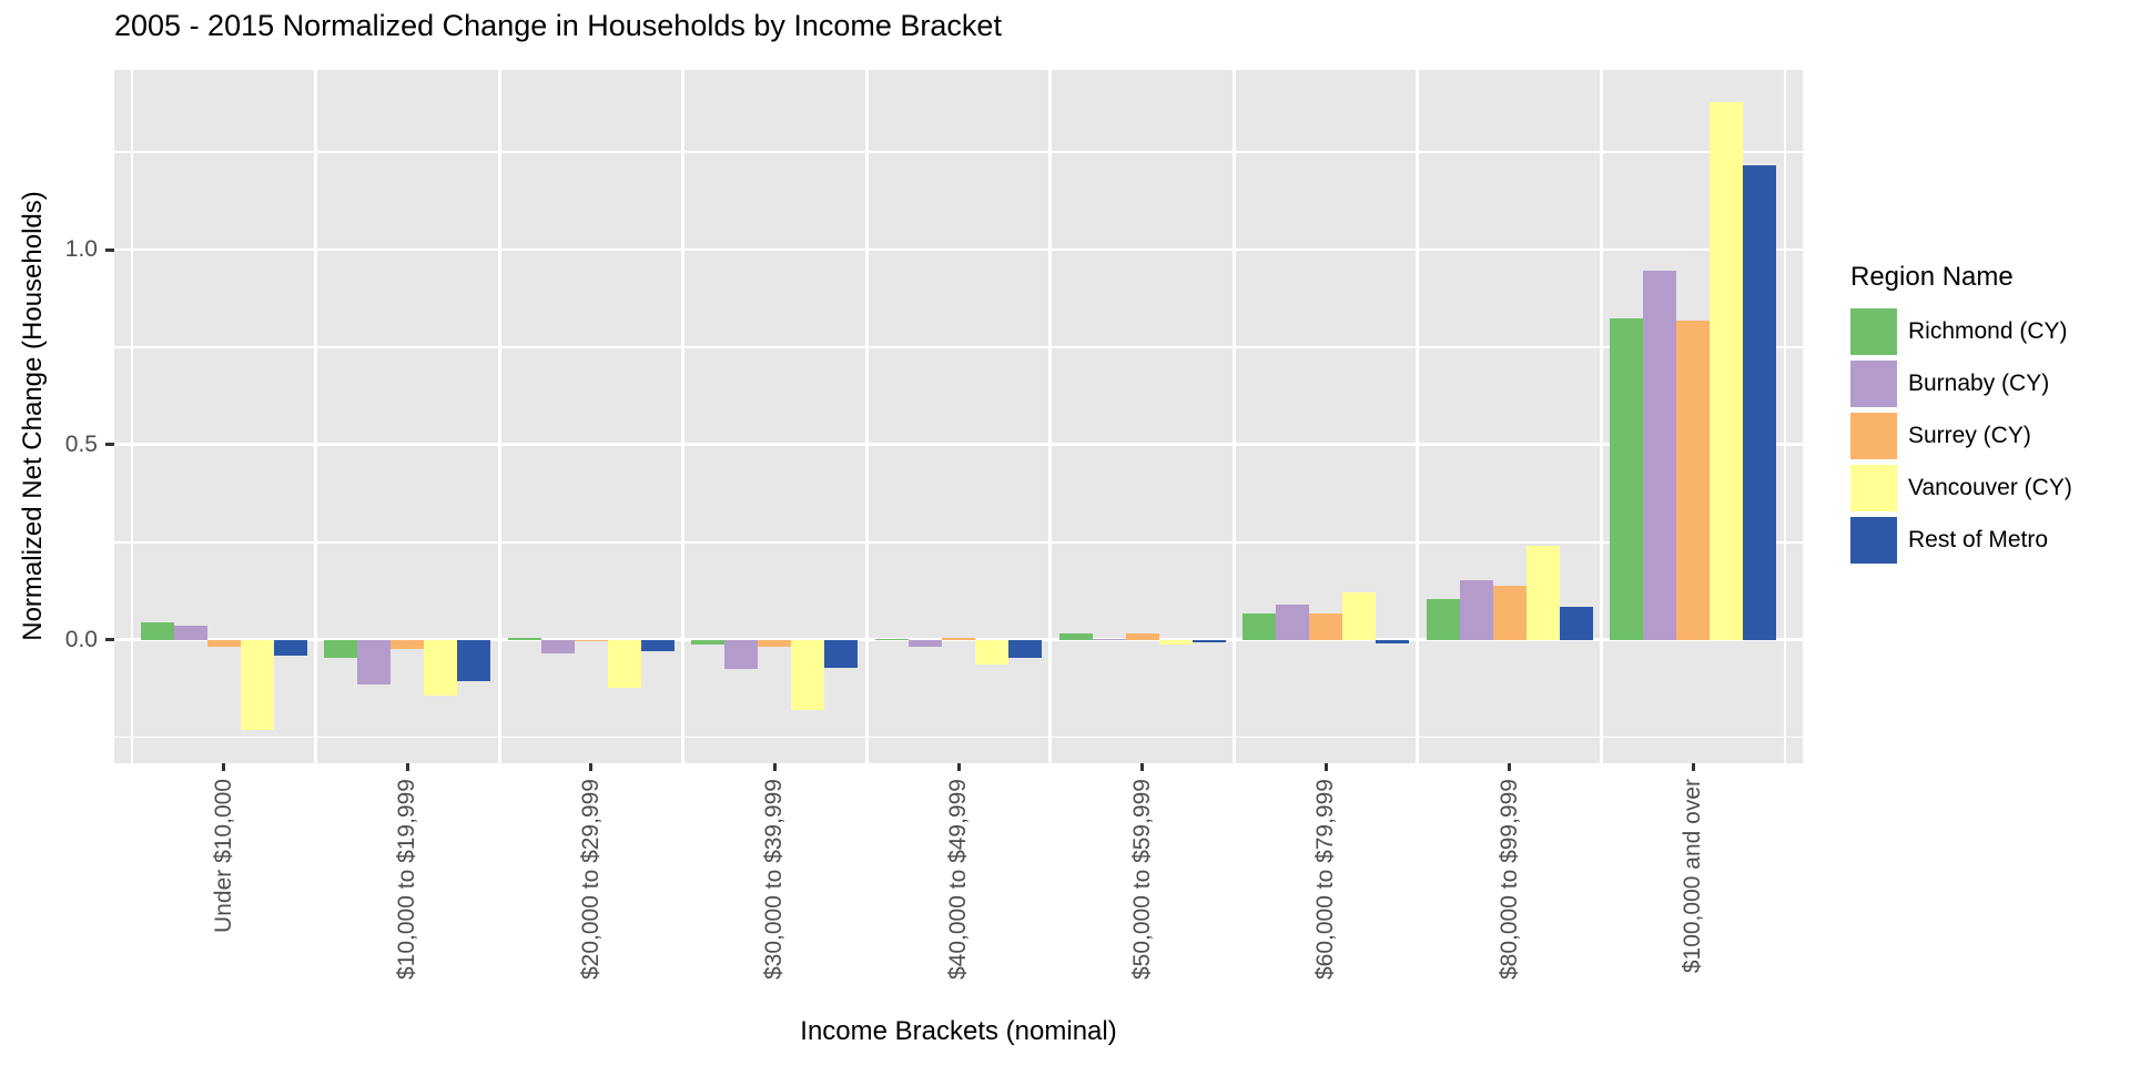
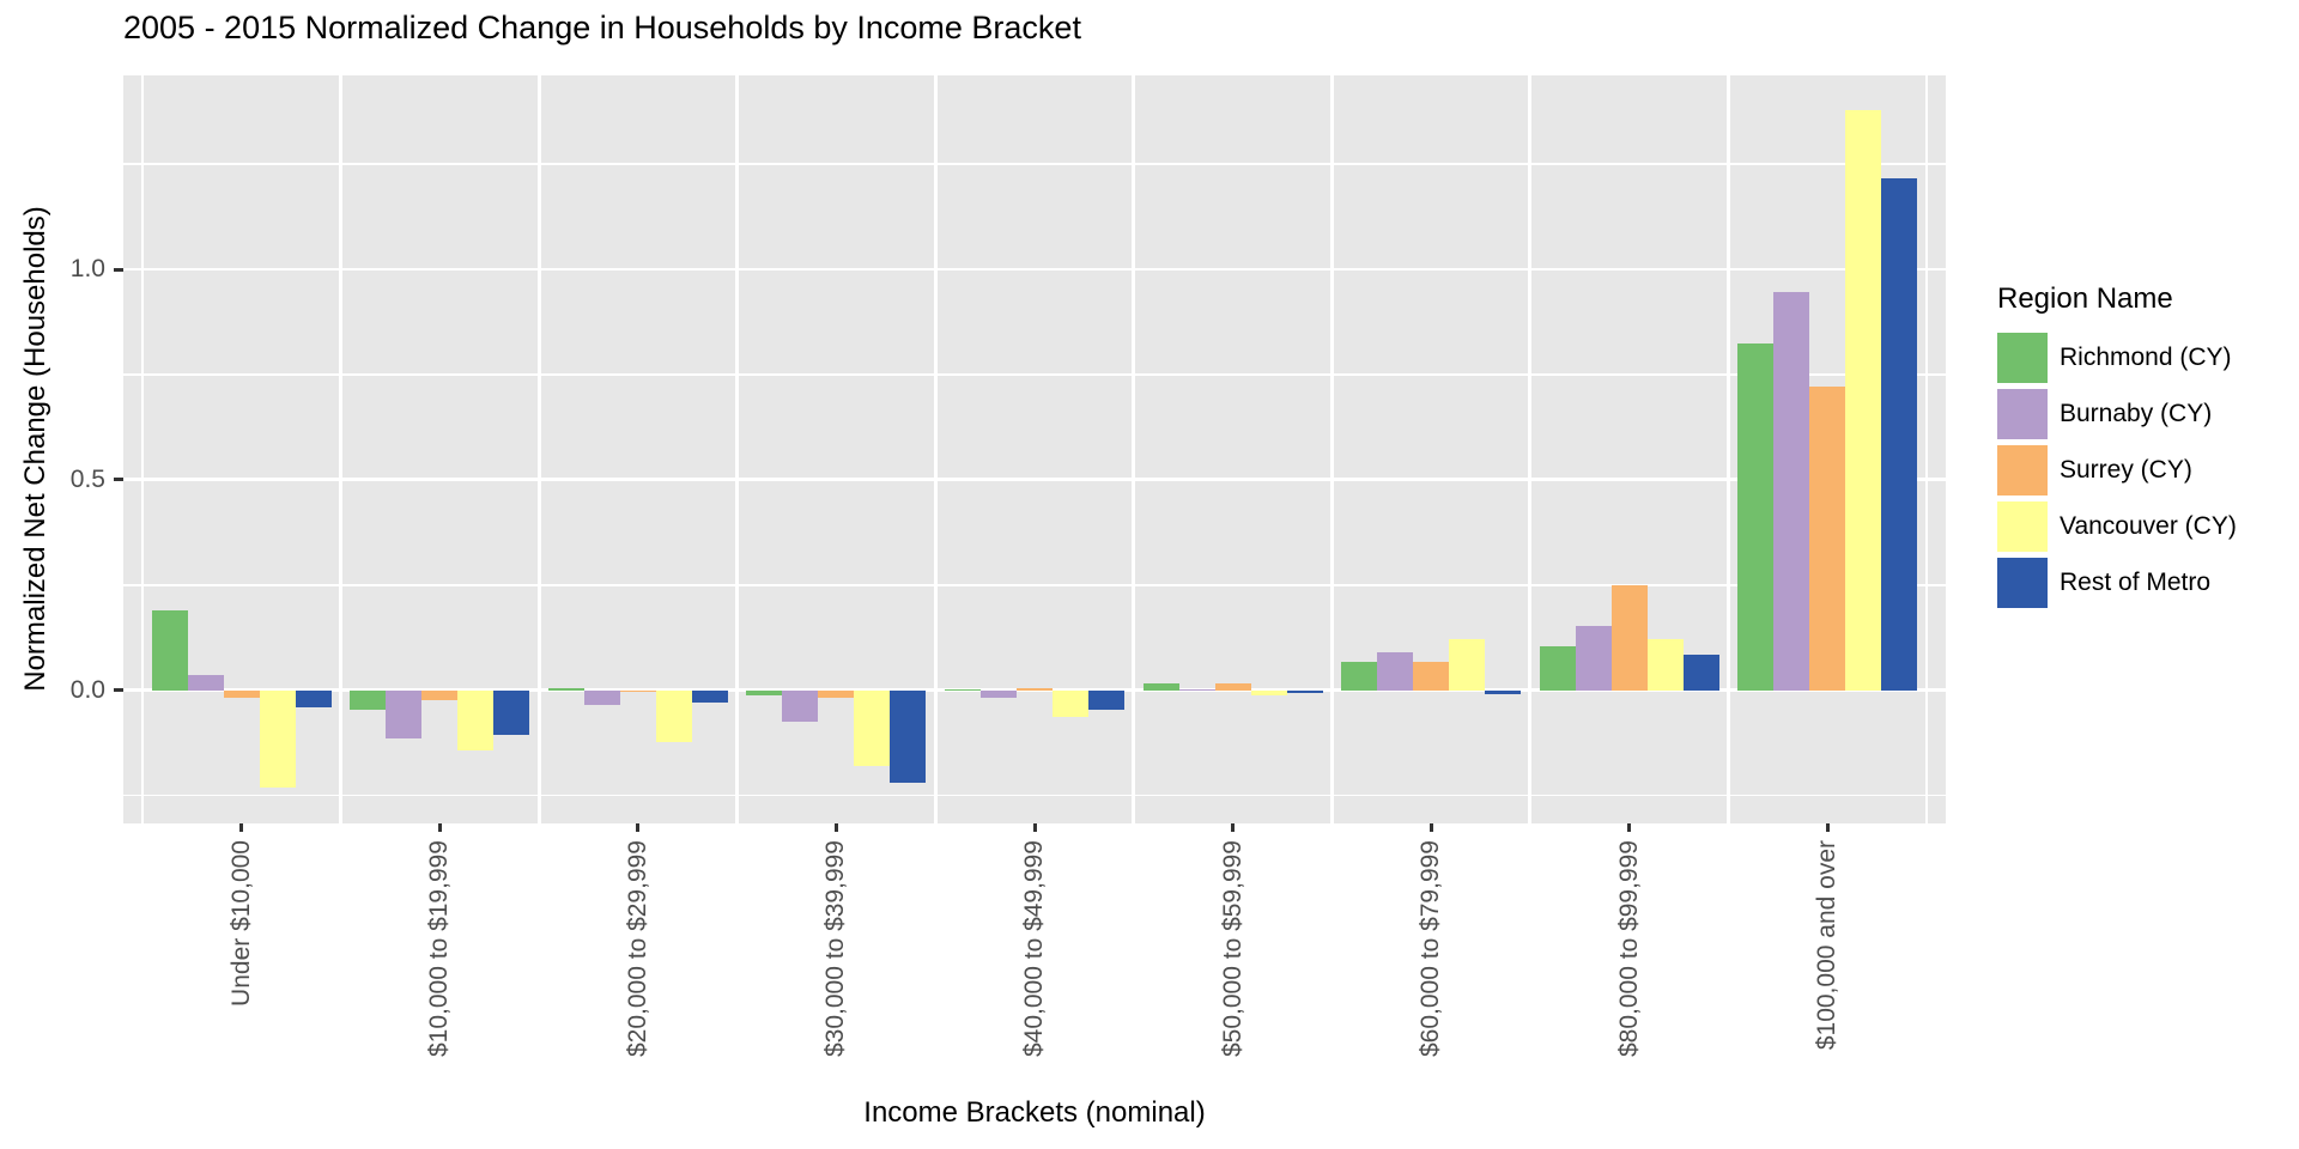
Richmond (CY)/Under $10,000: 0.05 -> 0.19
Rest of Metro/$30,000 to $39,999: -0.07 -> -0.22
Surrey (CY)/$80,000 to $99,999: 0.14 -> 0.25
Vancouver (CY)/$80,000 to $99,999: 0.24 -> 0.12
Surrey (CY)/$100,000 and over: 0.82 -> 0.72
